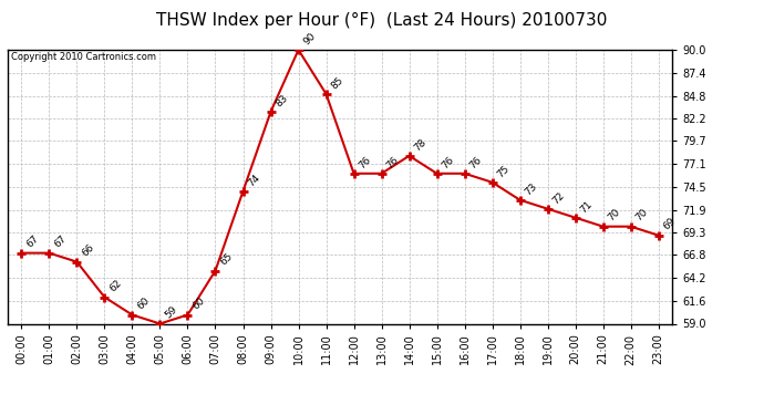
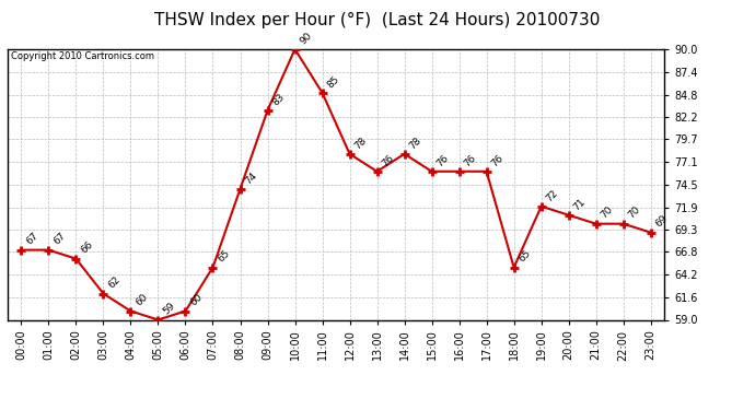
12:00: 76 -> 78
17:00: 75 -> 76
18:00: 73 -> 65
